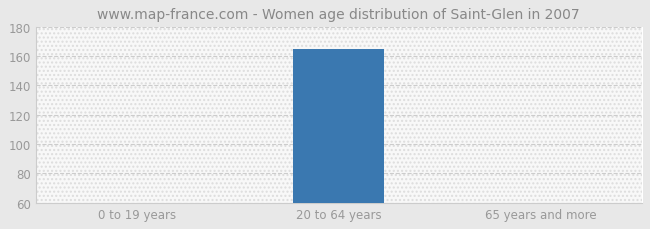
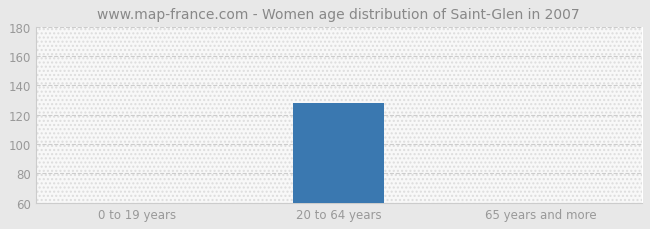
20 to 64 years: 165 -> 128
